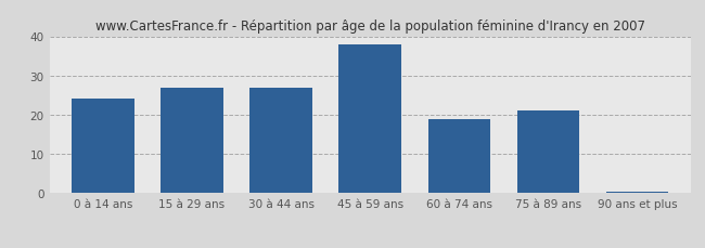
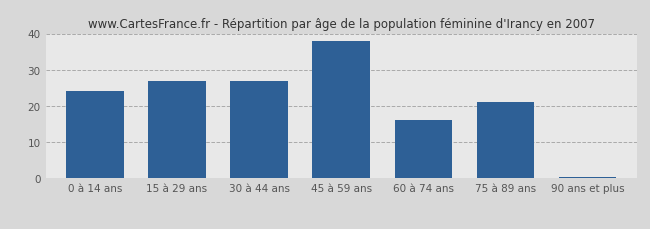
60 à 74 ans: 19.0 -> 16.0
